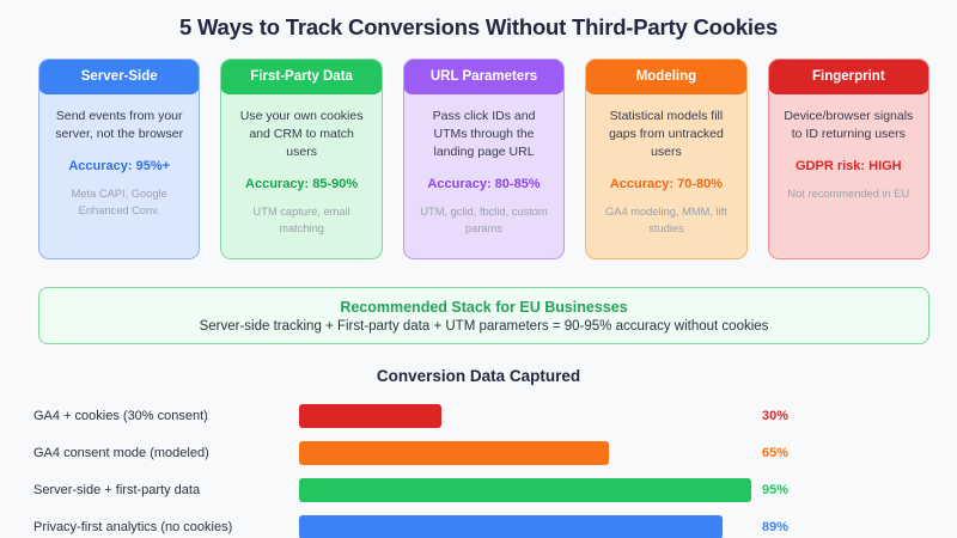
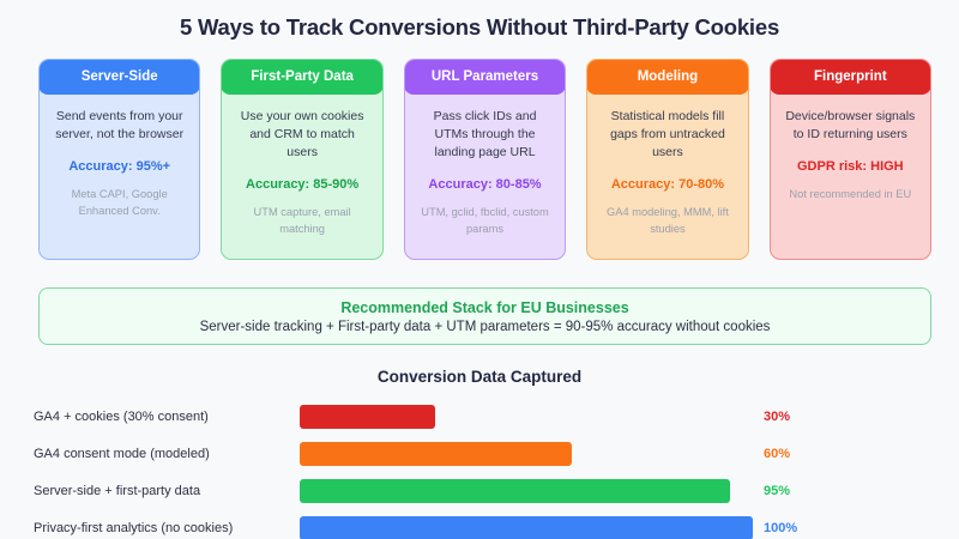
GA4 consent mode (modeled): 65% -> 60%
Privacy-first analytics (no cookies): 89% -> 100%
